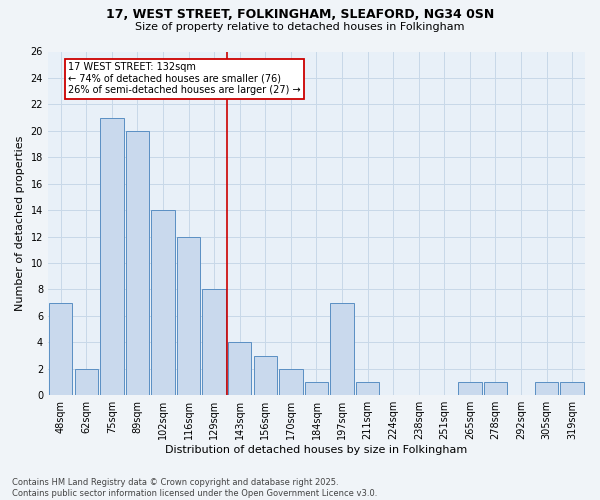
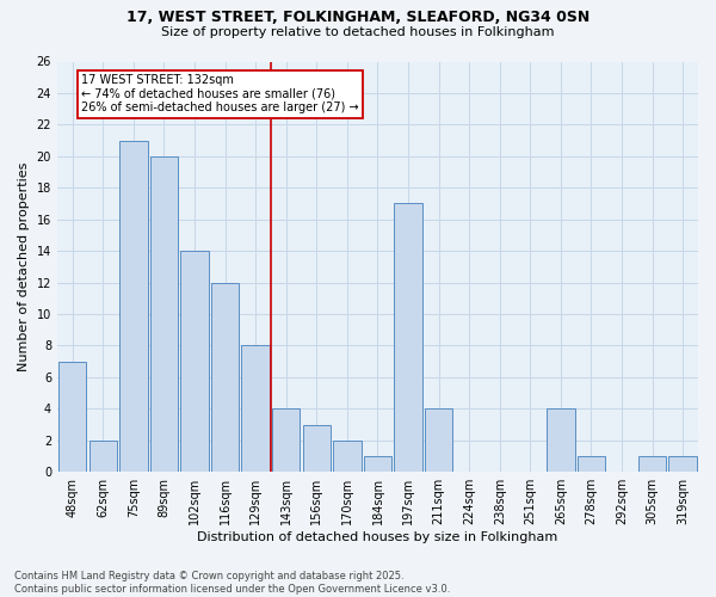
197sqm: 7 -> 17
211sqm: 1 -> 4
265sqm: 1 -> 4
